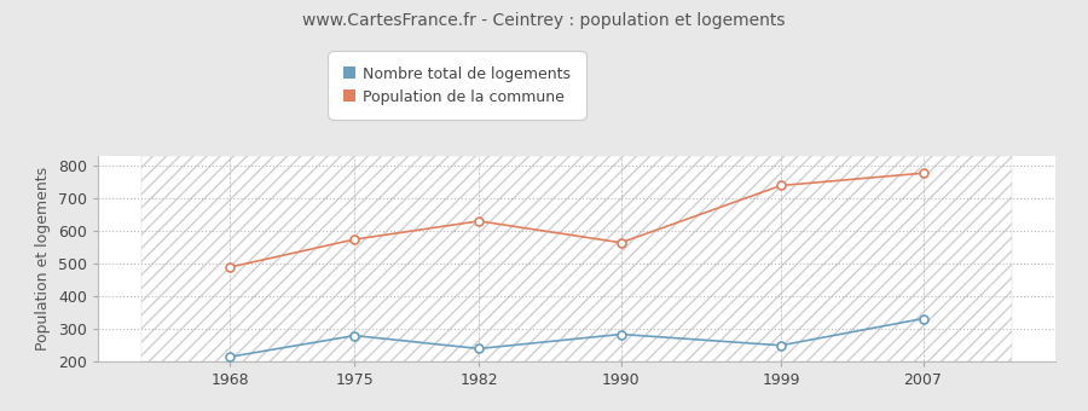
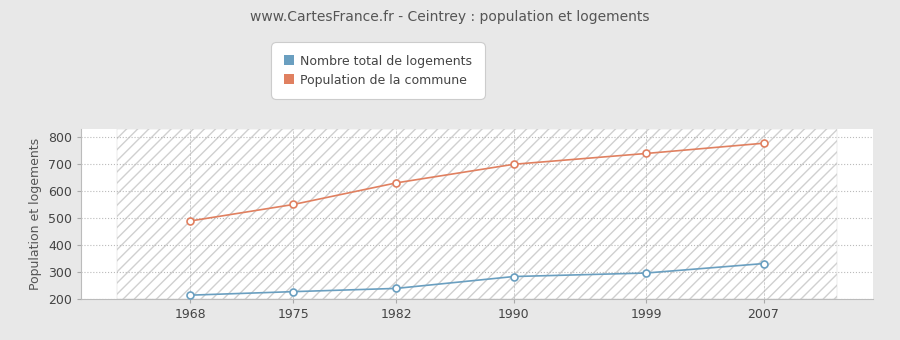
Nombre total de logements/1975: 280 -> 228
Population de la commune/1975: 575 -> 551
Population de la commune/1990: 565 -> 700
Nombre total de logements/1999: 250 -> 297
